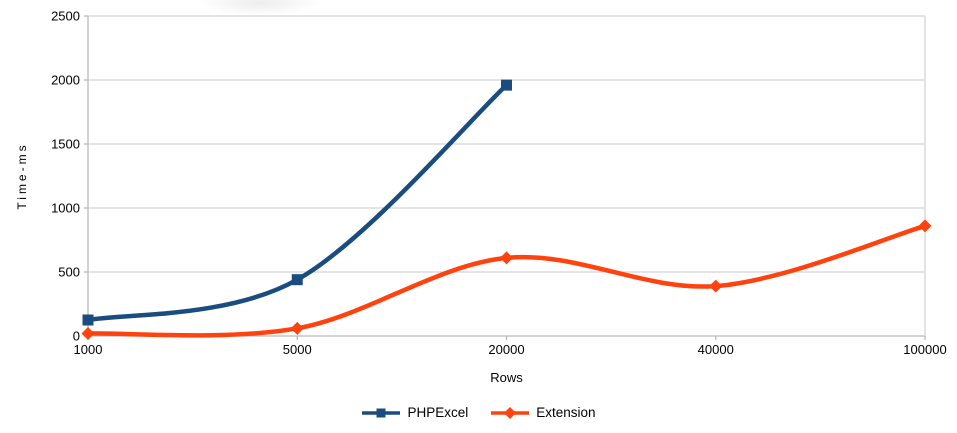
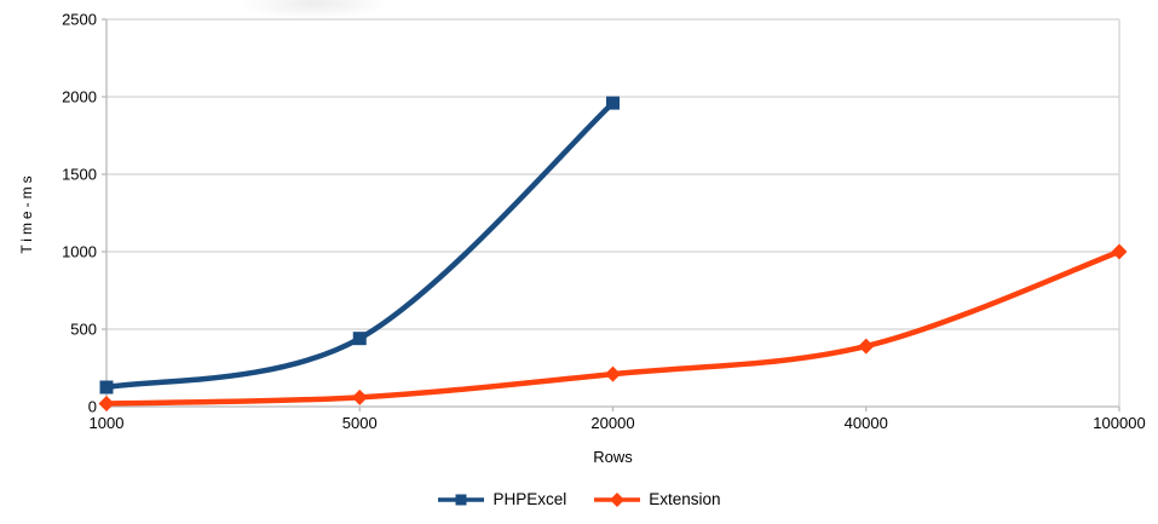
Extension/20000: 610 -> 210
Extension/100000: 860 -> 1000
